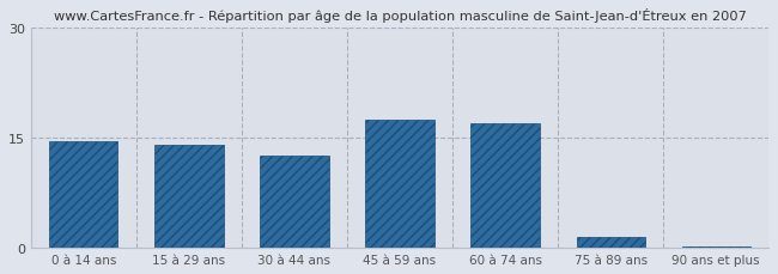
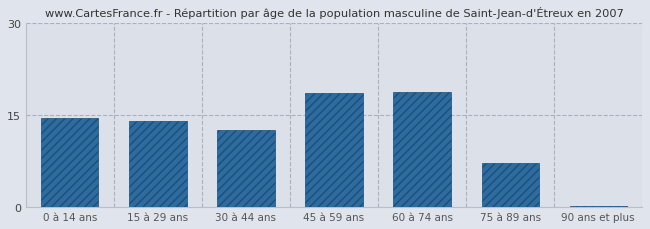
45 à 59 ans: 17.5 -> 18.6
60 à 74 ans: 17.0 -> 18.8
75 à 89 ans: 1.5 -> 7.2
